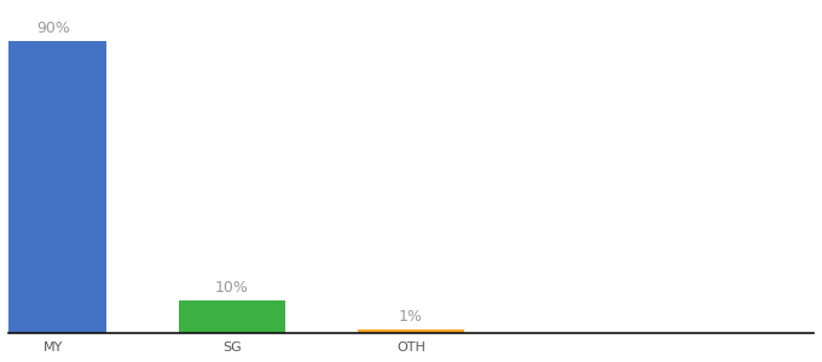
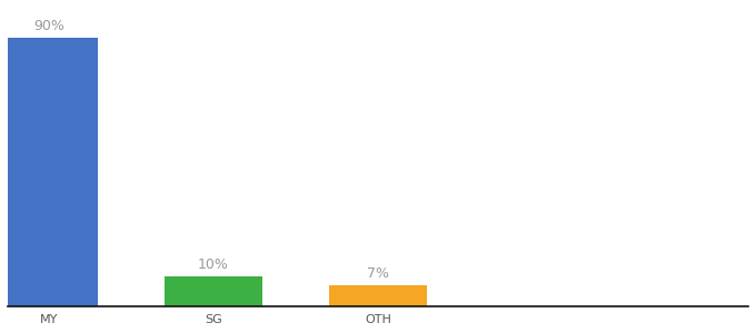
OTH: 1% -> 7%
